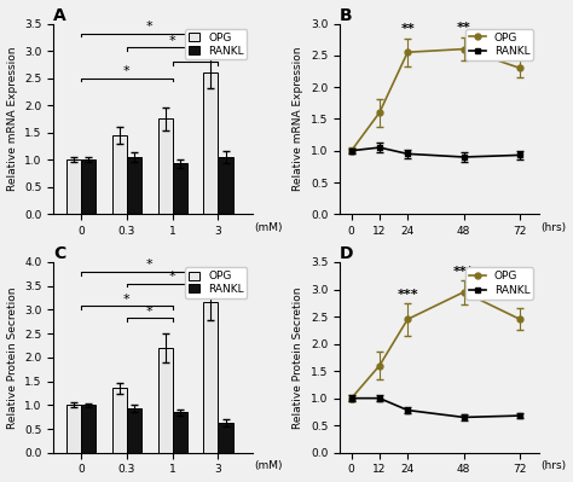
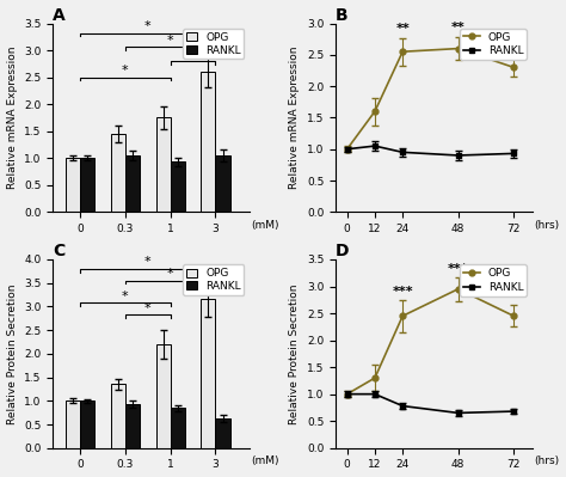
D/OPG/12: 1.60 -> 1.30
